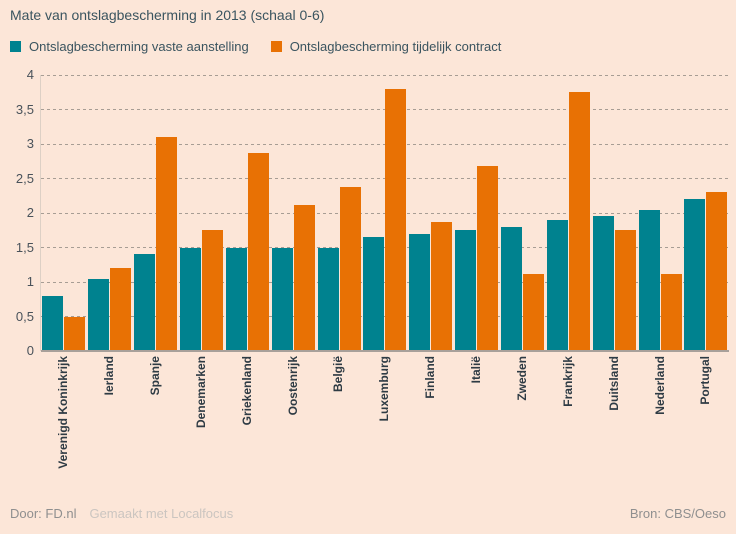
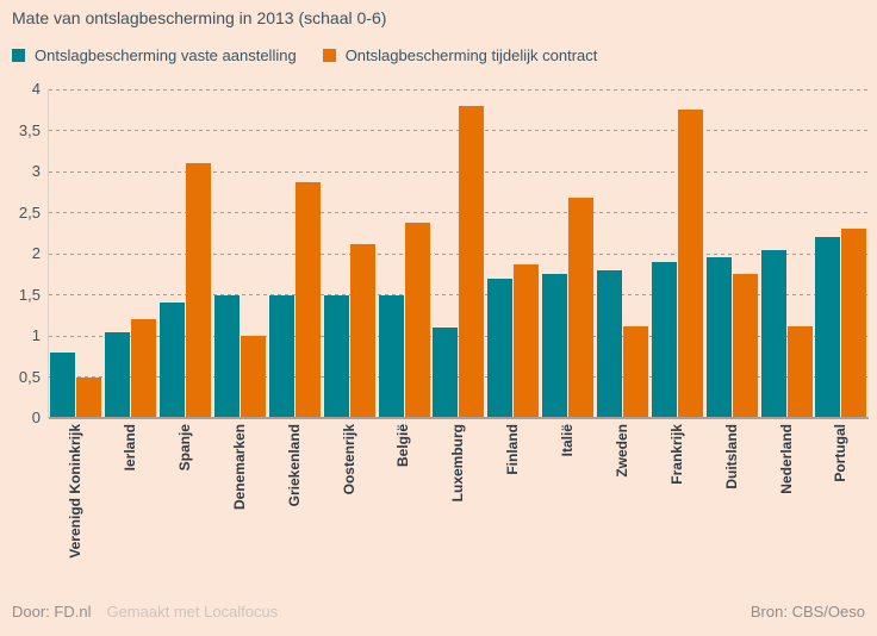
Ontslagbescherming tijdelijk contract/Denemarken: 1.8 -> 1.0
Ontslagbescherming vaste aanstelling/Luxemburg: 1.6 -> 1.1
